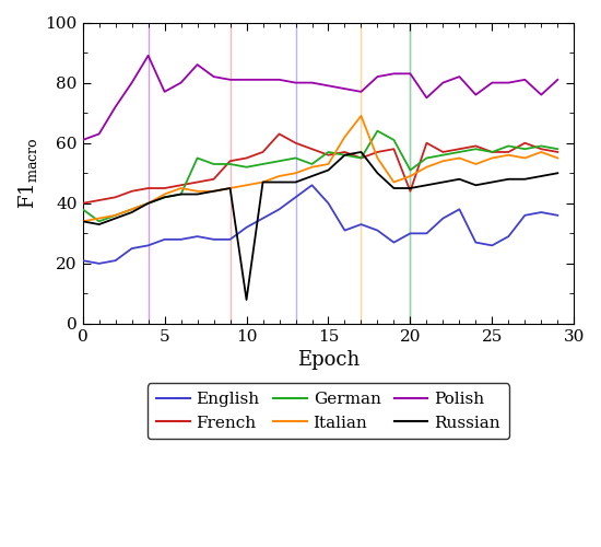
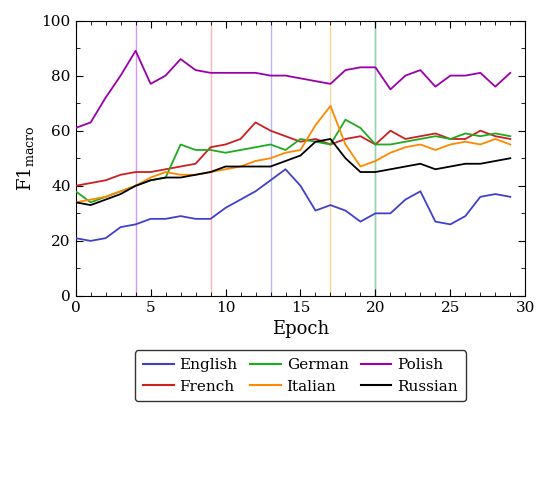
Russian/10: 8 -> 47
French/20: 44 -> 55
German/20: 51 -> 55
